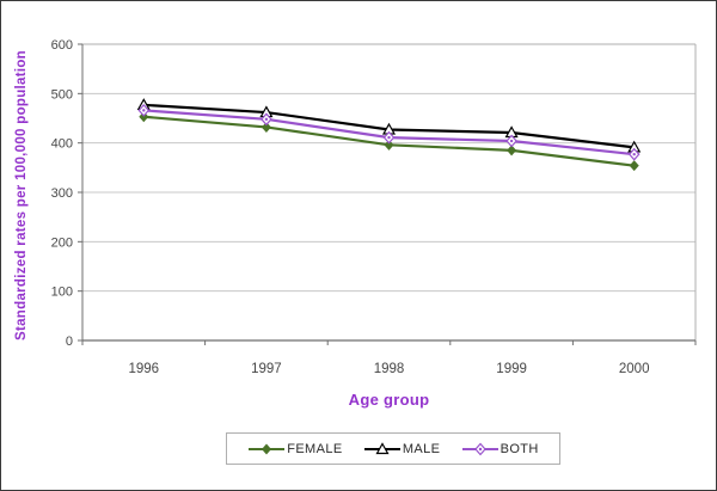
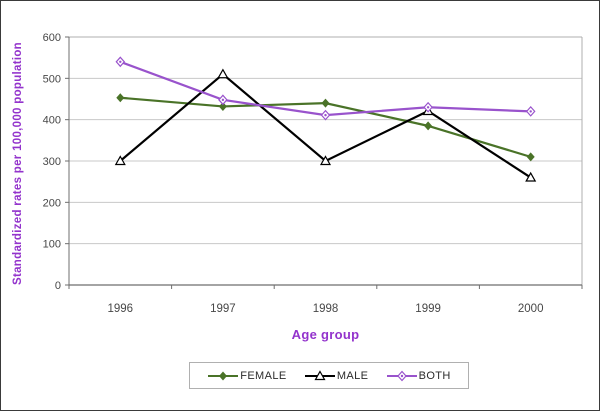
MALE/1996: 480 -> 300
BOTH/1996: 470 -> 540
MALE/1997: 460 -> 510
FEMALE/1998: 400 -> 440
MALE/1998: 430 -> 300
BOTH/1999: 400 -> 430
FEMALE/2000: 350 -> 310
MALE/2000: 390 -> 260
BOTH/2000: 380 -> 420
